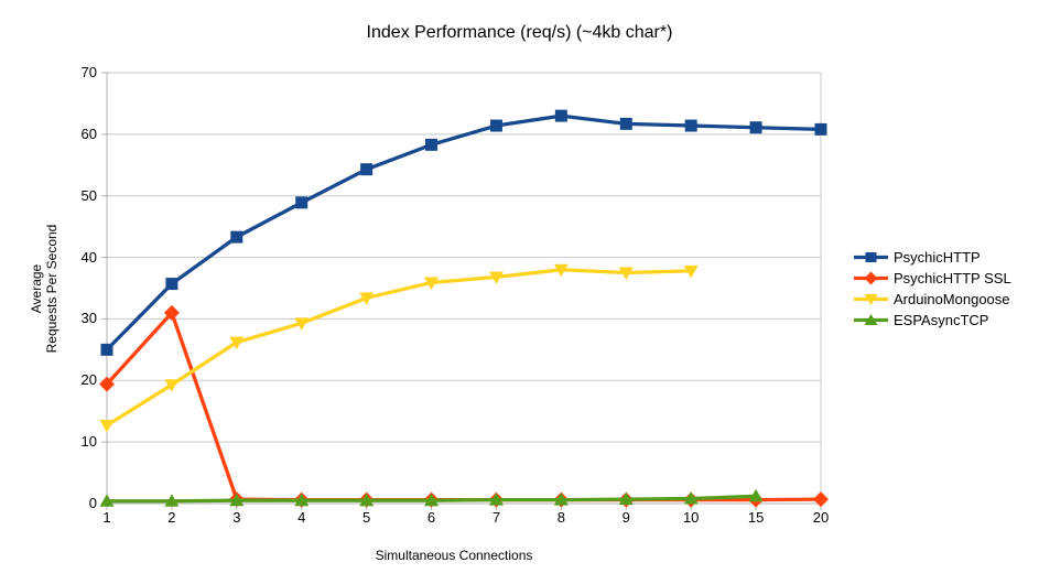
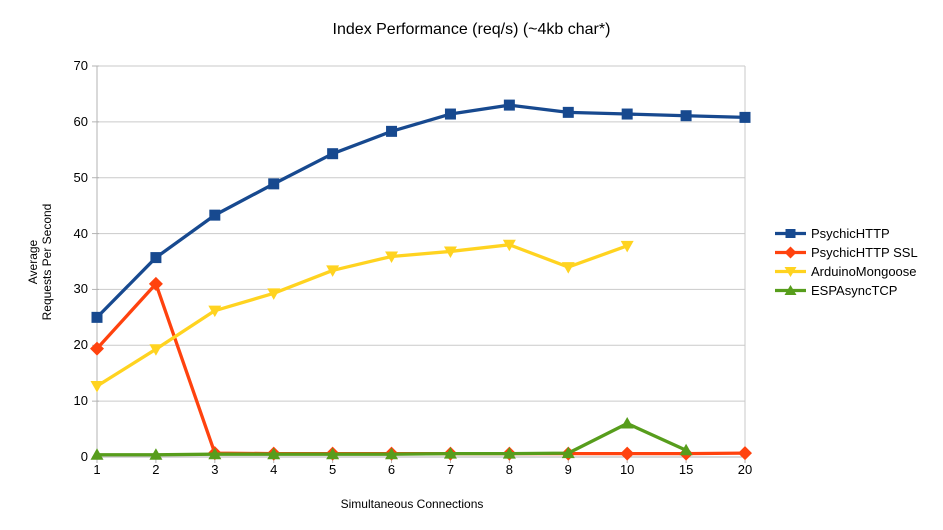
ArduinoMongoose/9: 38 -> 34
ESPAsyncTCP/10: 1 -> 6
